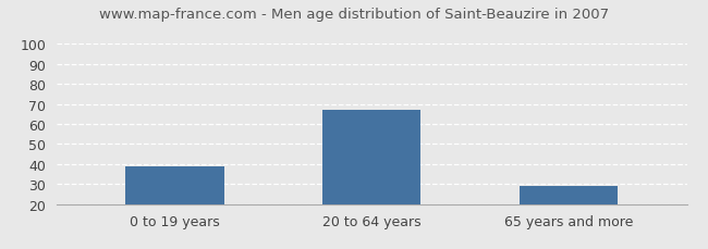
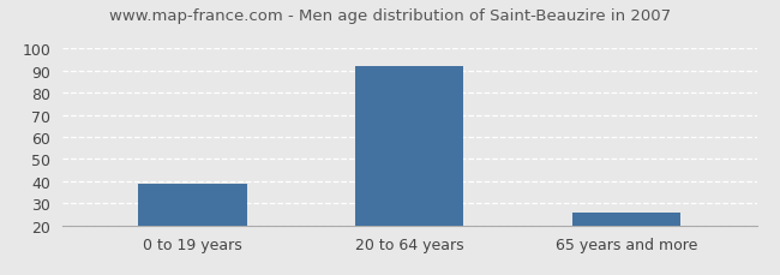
20 to 64 years: 67 -> 92
65 years and more: 29 -> 26
